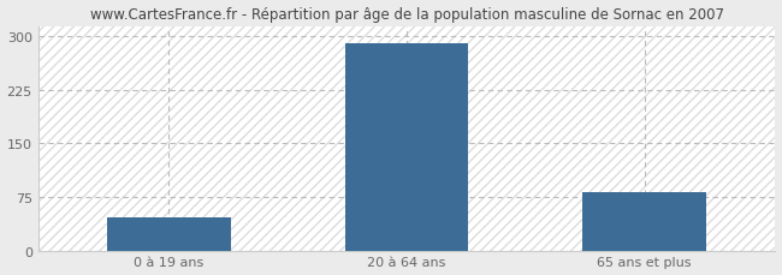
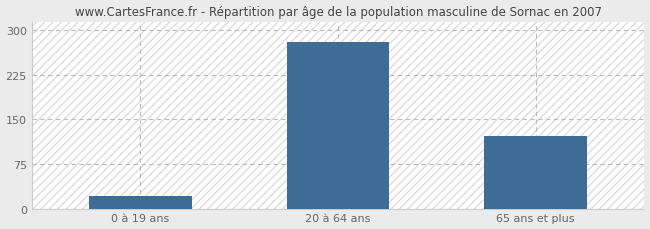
0 à 19 ans: 47 -> 22
20 à 64 ans: 291 -> 280
65 ans et plus: 82 -> 122
